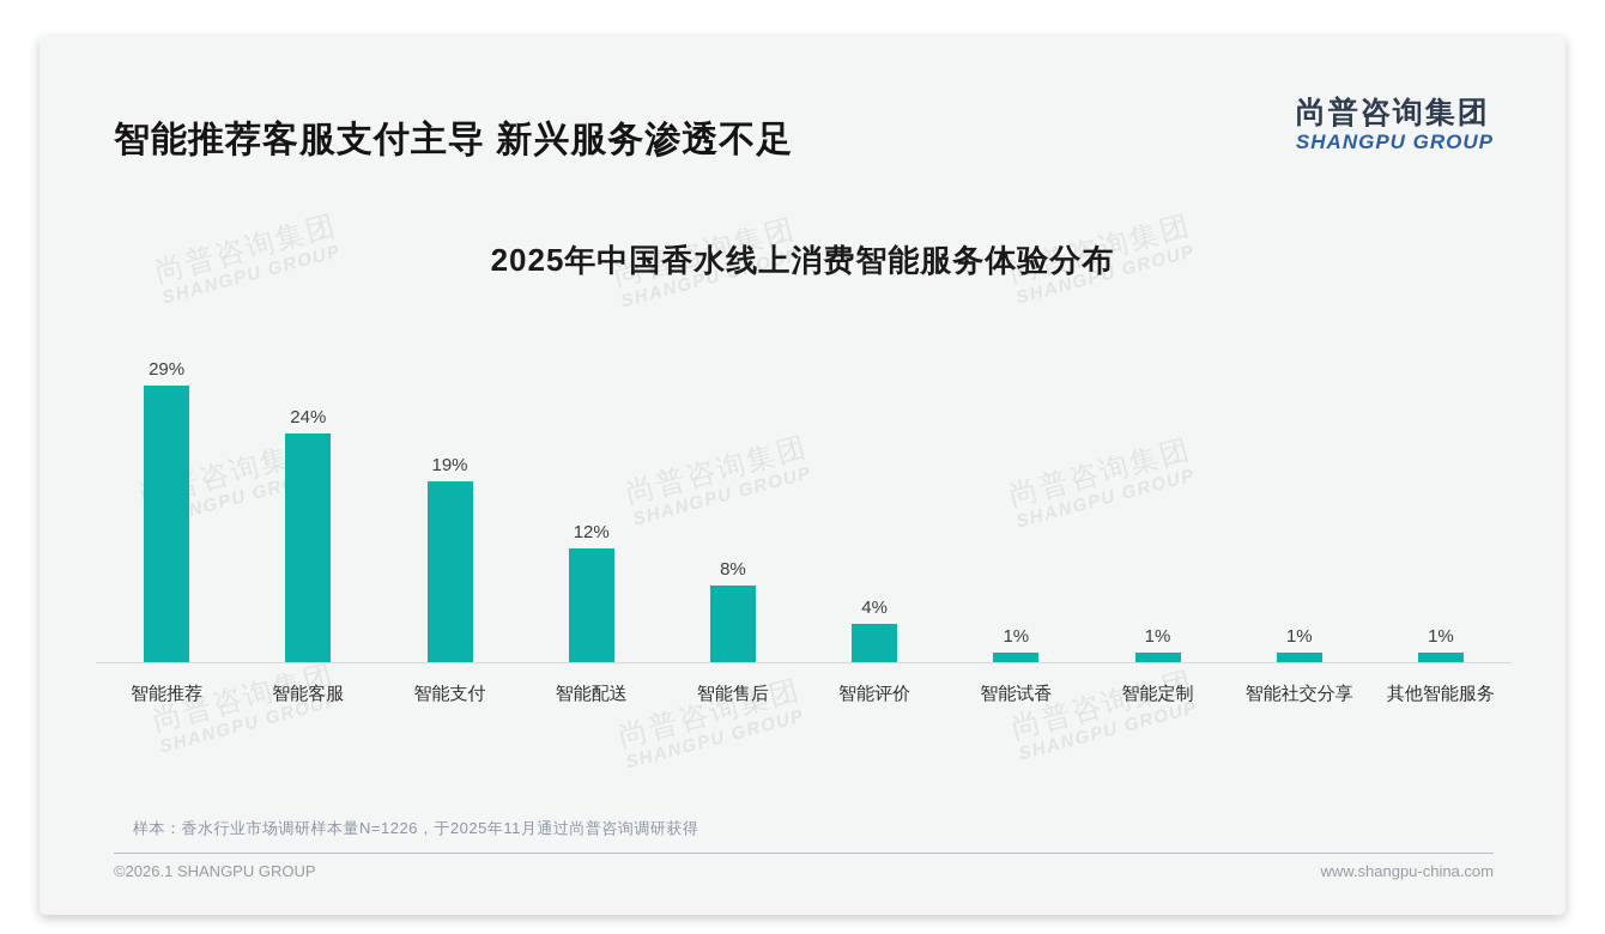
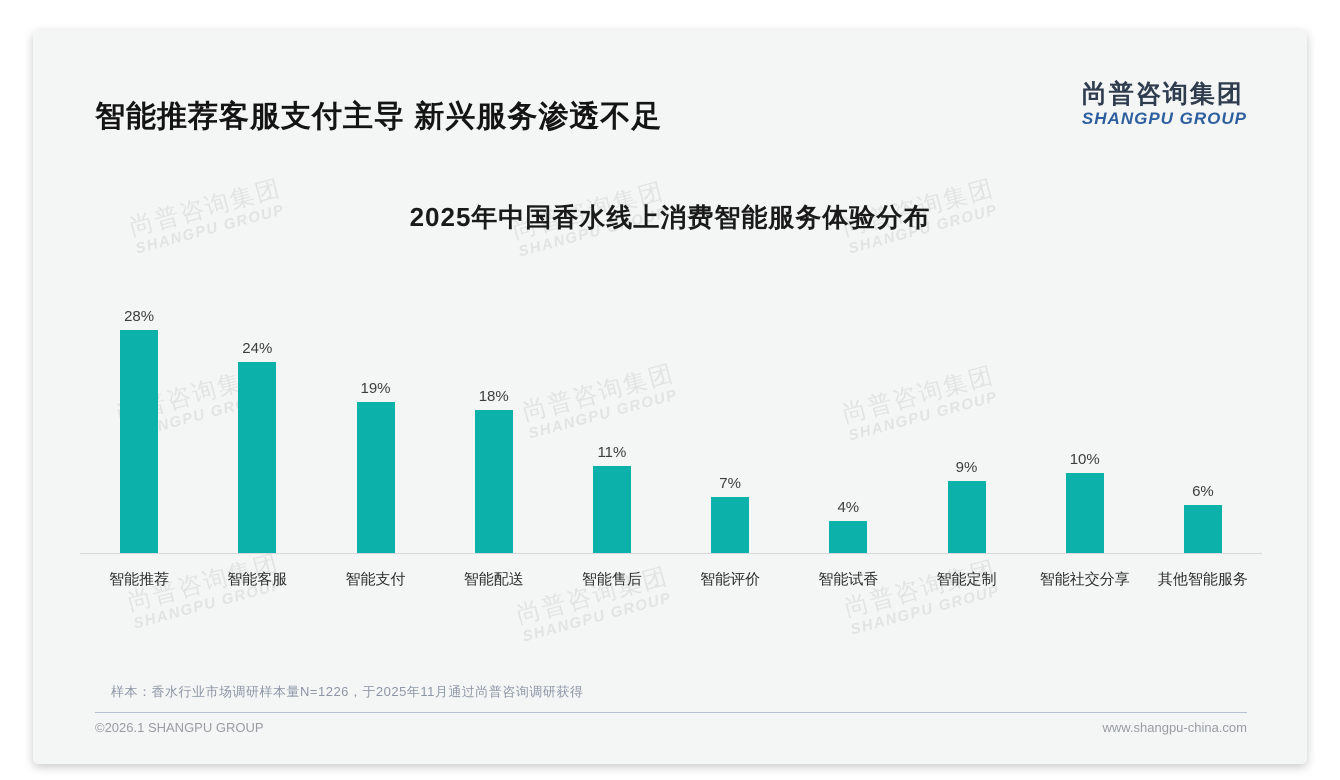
智能推荐: 29% -> 28%
智能配送: 12% -> 18%
智能售后: 8% -> 11%
智能评价: 4% -> 7%
智能试香: 1% -> 4%
智能定制: 1% -> 9%
智能社交分享: 1% -> 10%
其他智能服务: 1% -> 6%
